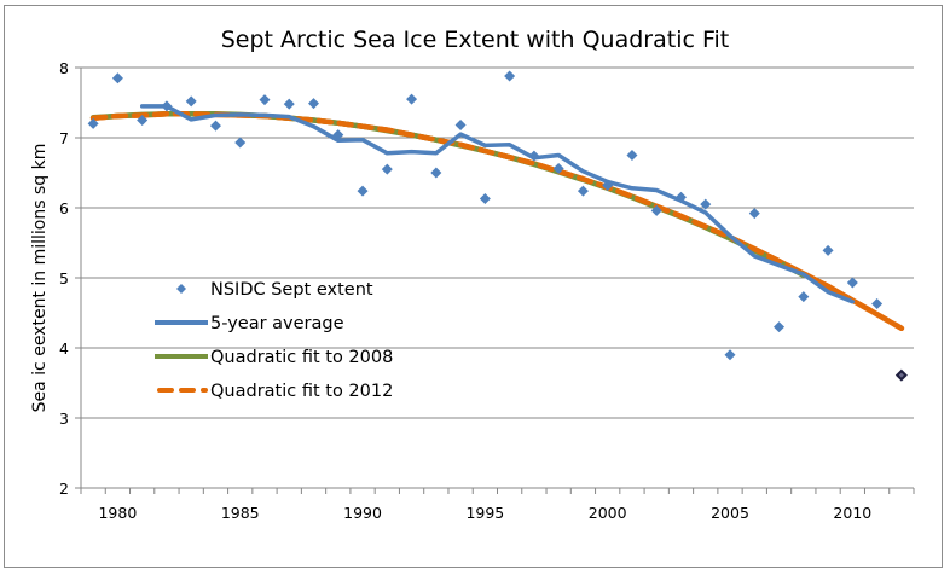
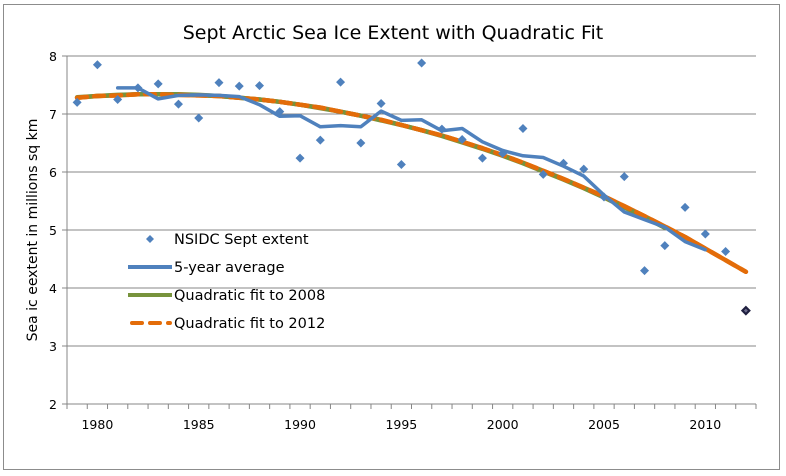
NSIDC Sept extent/2005: 3.9 -> 5.6
